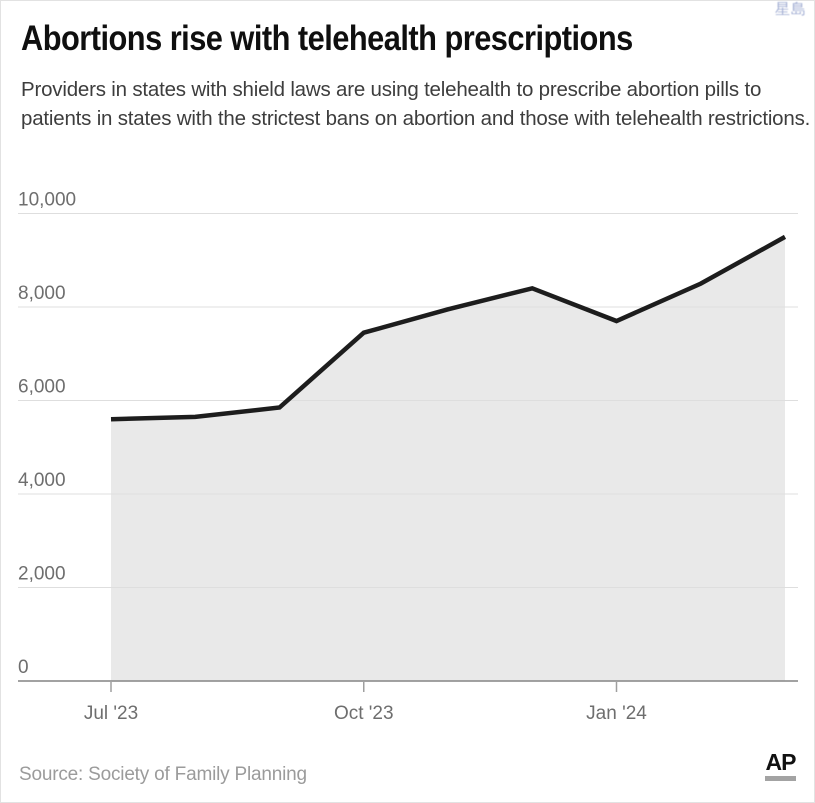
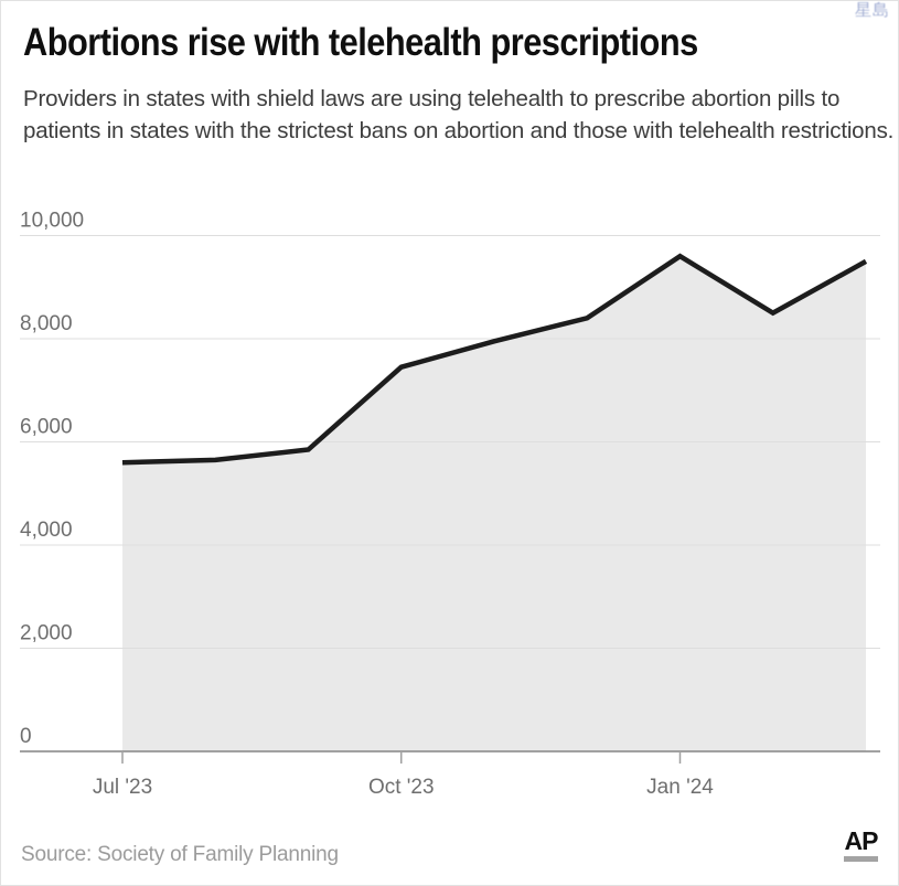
Jan '24: 7700 -> 9600
